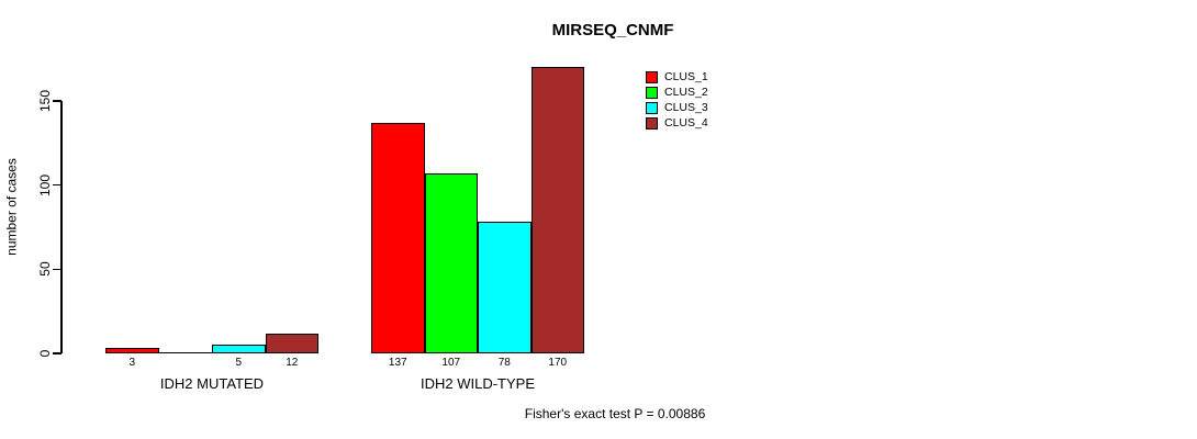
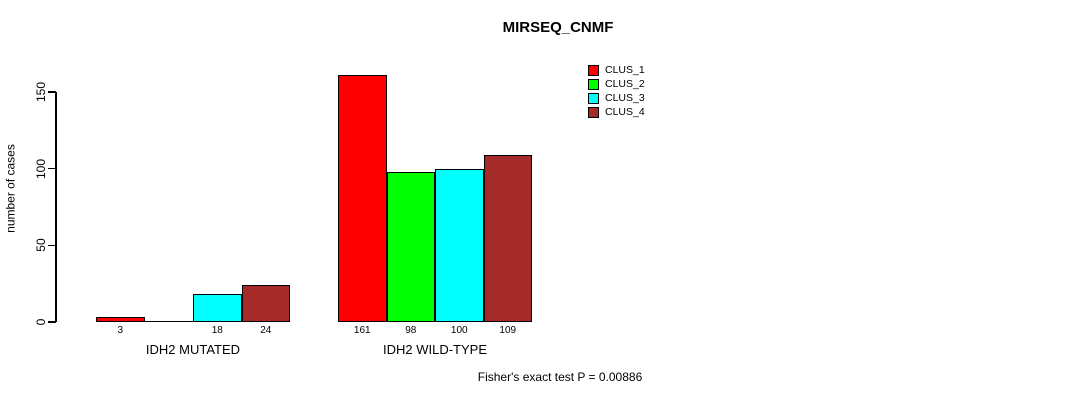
CLUS_3/IDH2 MUTATED: 5 -> 18
CLUS_4/IDH2 MUTATED: 12 -> 24
CLUS_1/IDH2 WILD-TYPE: 137 -> 161
CLUS_2/IDH2 WILD-TYPE: 107 -> 98
CLUS_3/IDH2 WILD-TYPE: 78 -> 100
CLUS_4/IDH2 WILD-TYPE: 170 -> 109
